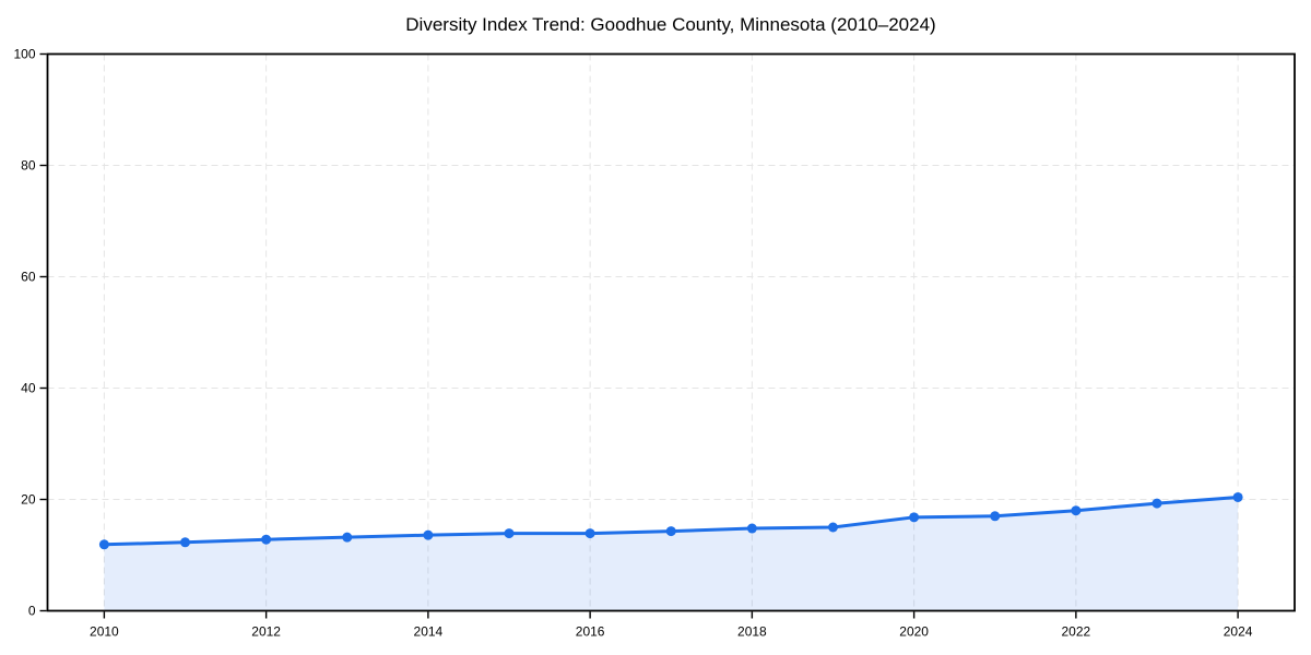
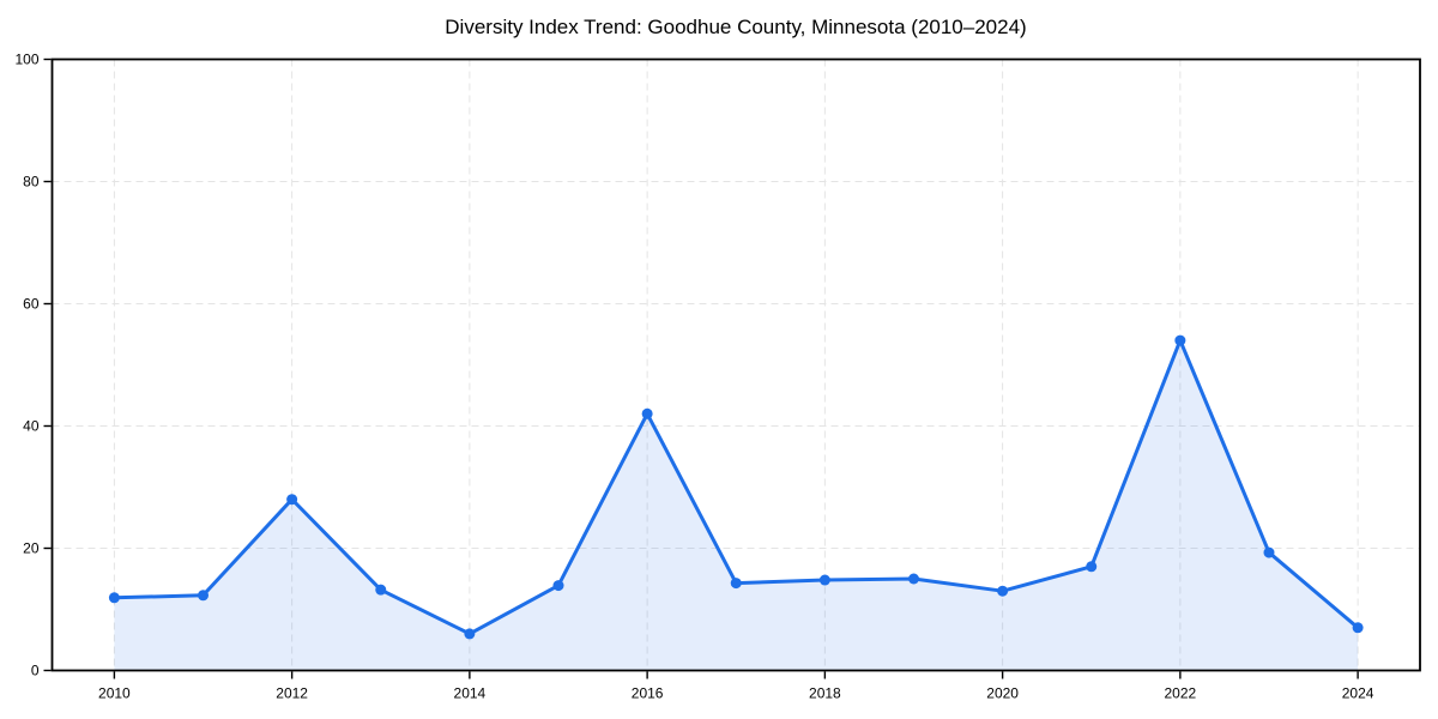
2012: 13 -> 28
2014: 14 -> 6
2016: 14 -> 42
2020: 17 -> 13
2022: 18 -> 54
2024: 20 -> 7
